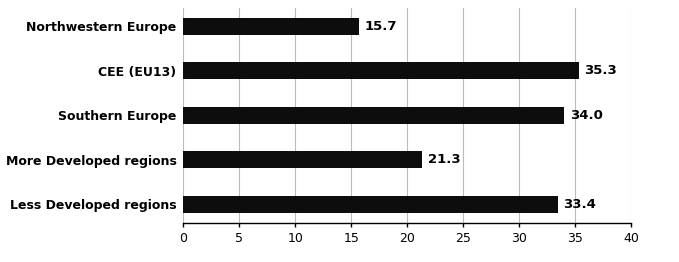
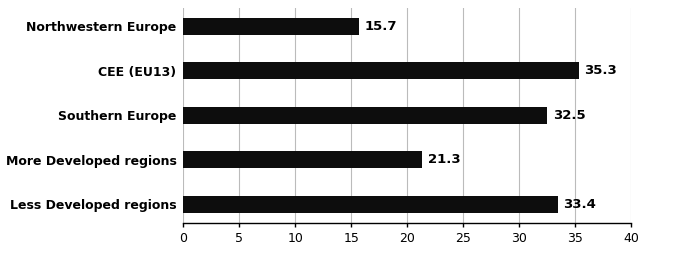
Southern Europe: 34.0 -> 32.5
